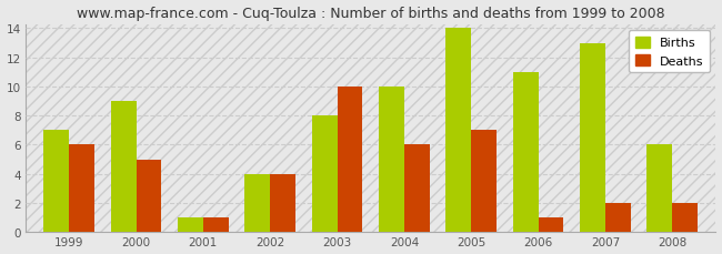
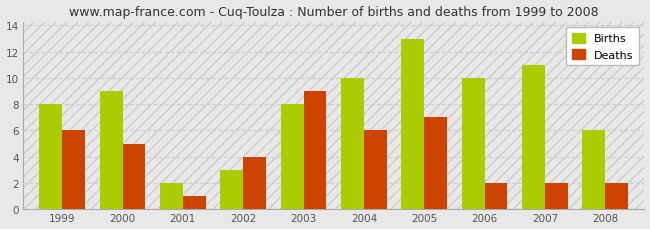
Births/1999: 7 -> 8
Births/2001: 1 -> 2
Births/2002: 4 -> 3
Deaths/2003: 10 -> 9
Births/2005: 14 -> 13
Births/2006: 11 -> 10
Deaths/2006: 1 -> 2
Births/2007: 13 -> 11
